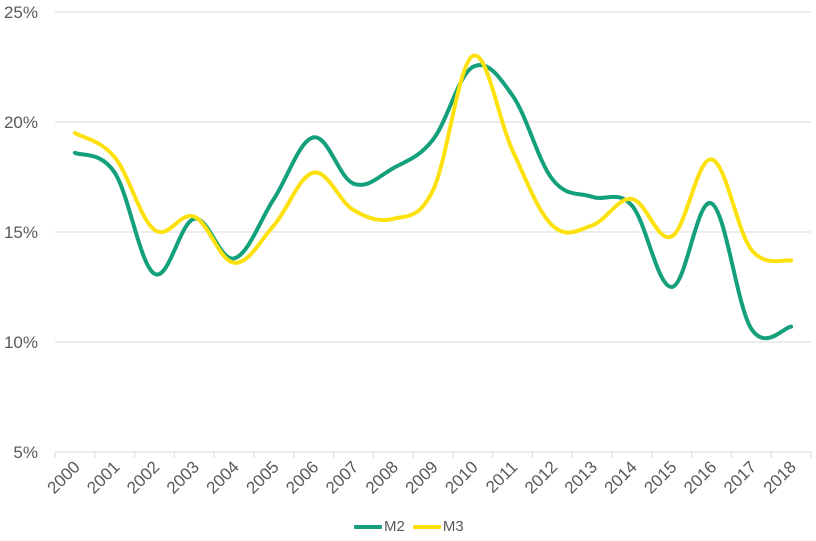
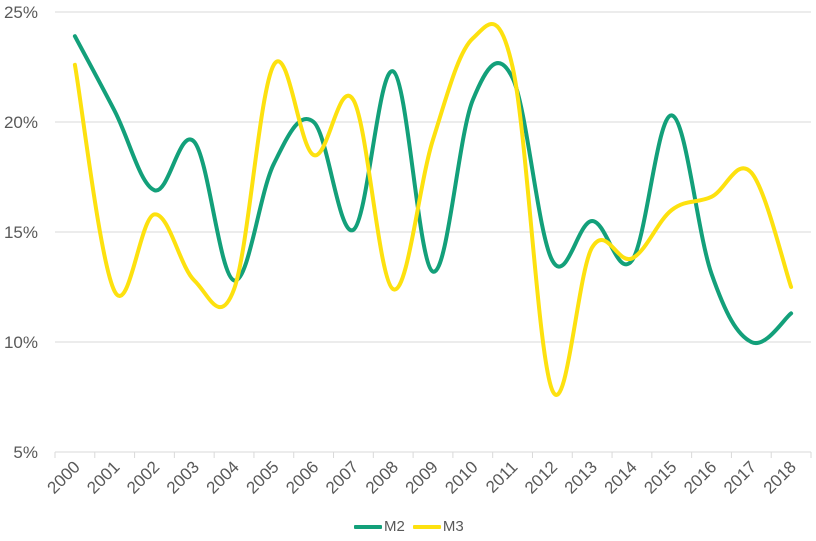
M2/2000: 18.6% -> 23.9%
M3/2000: 19.5% -> 22.6%
M2/2001: 17.7% -> 20.5%
M3/2001: 18.4% -> 12.3%
M2/2002: 13.1% -> 16.9%
M3/2002: 15.1% -> 15.8%
M2/2003: 15.6% -> 19.1%
M3/2003: 15.7% -> 12.8%
M2/2004: 13.8% -> 12.8%
M3/2004: 13.6% -> 12.4%
M2/2005: 16.5% -> 18.1%
M3/2005: 15.3% -> 22.6%
M2/2006: 19.3% -> 20.0%
M3/2006: 17.7% -> 18.5%
M2/2007: 17.2% -> 15.1%
M3/2007: 16.0% -> 21.0%
M2/2008: 17.9% -> 22.3%
M3/2008: 15.6% -> 12.4%
M2/2009: 19.2% -> 13.2%
M3/2009: 16.9% -> 19.2%
M2/2010: 22.5% -> 21.0%
M3/2010: 23.0% -> 23.8%
M2/2011: 21.2% -> 22.0%
M3/2011: 18.7% -> 22.5%
M2/2012: 17.4% -> 13.7%
M3/2012: 15.3% -> 7.8%
M2/2013: 16.6% -> 15.5%
M3/2013: 15.3% -> 14.3%
M2/2014: 16.2% -> 13.7%
M3/2014: 16.5% -> 13.8%
M2/2015: 12.5% -> 20.3%
M3/2015: 14.8% -> 16.0%
M2/2016: 16.3% -> 13.1%
M3/2016: 18.3% -> 16.6%
M2/2017: 10.6% -> 10.0%
M3/2017: 14.2% -> 17.7%
M2/2018: 10.7% -> 11.3%
M3/2018: 13.7% -> 12.5%
